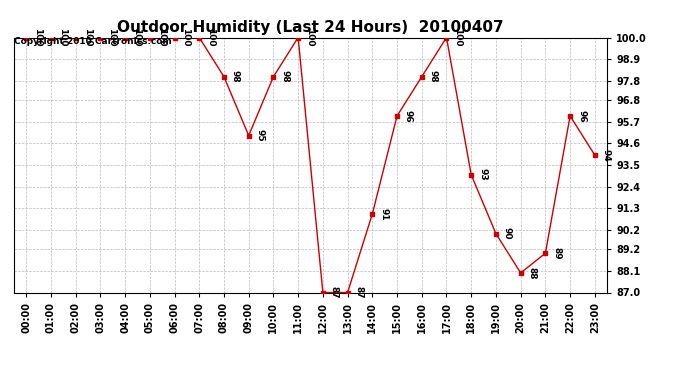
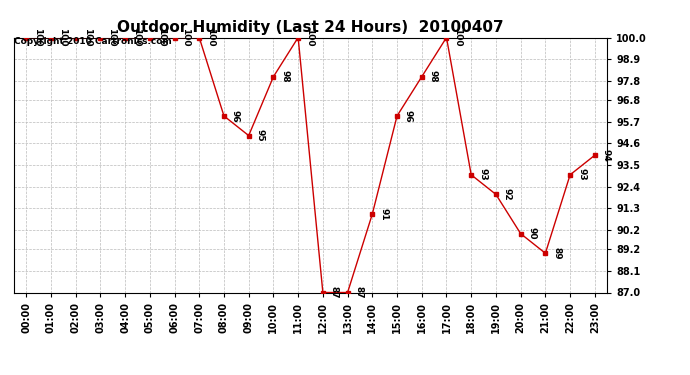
08:00: 98 -> 96
19:00: 90 -> 92
20:00: 88 -> 90
22:00: 96 -> 93
